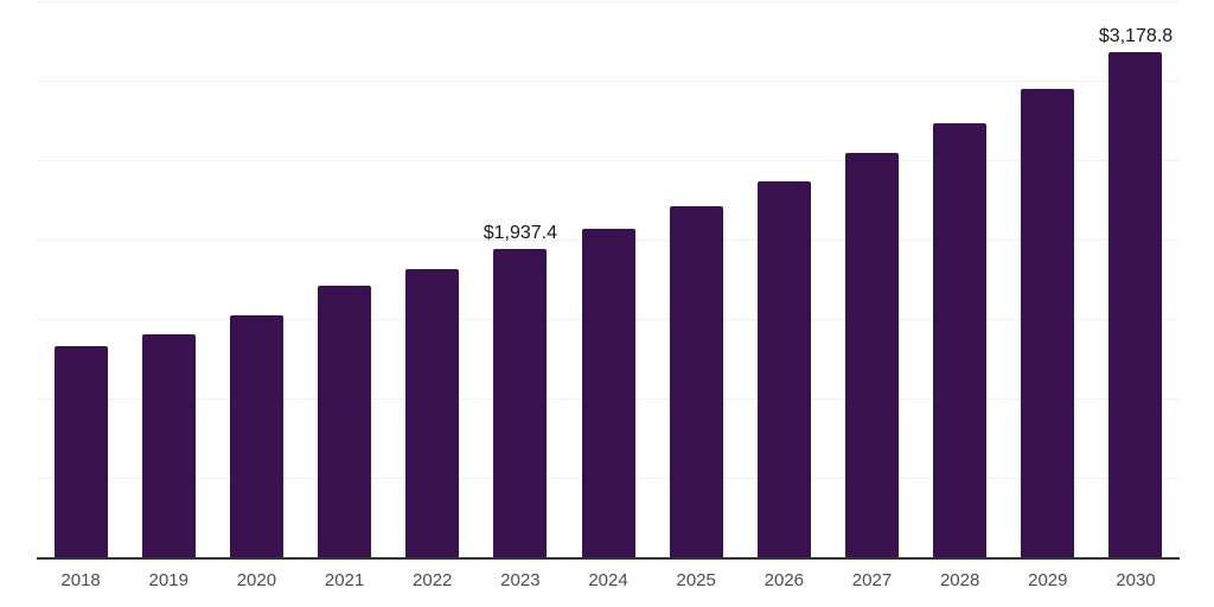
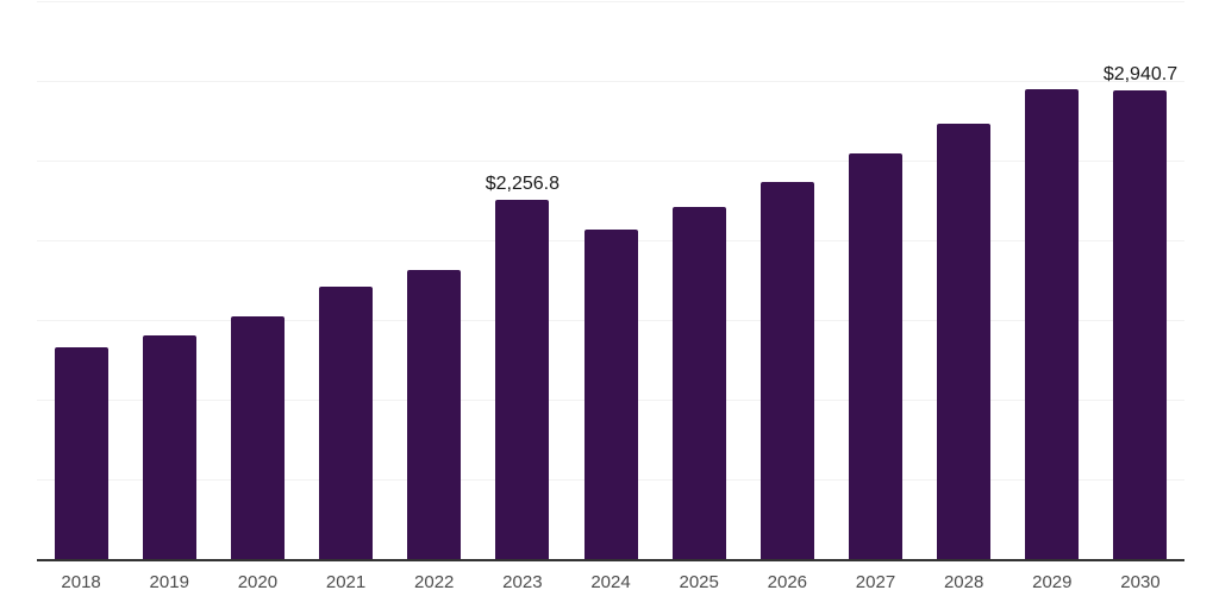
2023: $1,937.4 -> $2,256.8
2030: $3,178.8 -> $2,940.7
